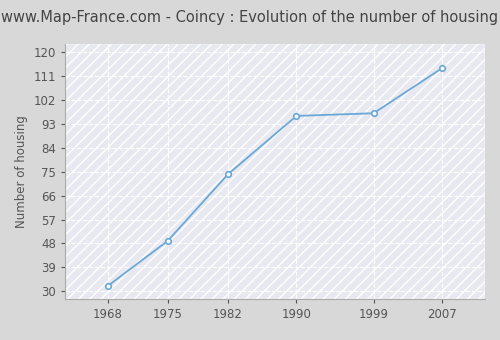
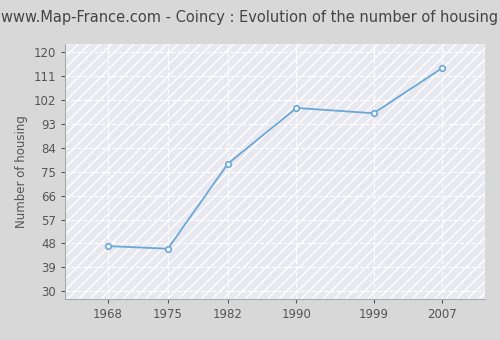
1968: 32 -> 47
1975: 49 -> 46
1982: 74 -> 78
1990: 96 -> 99
